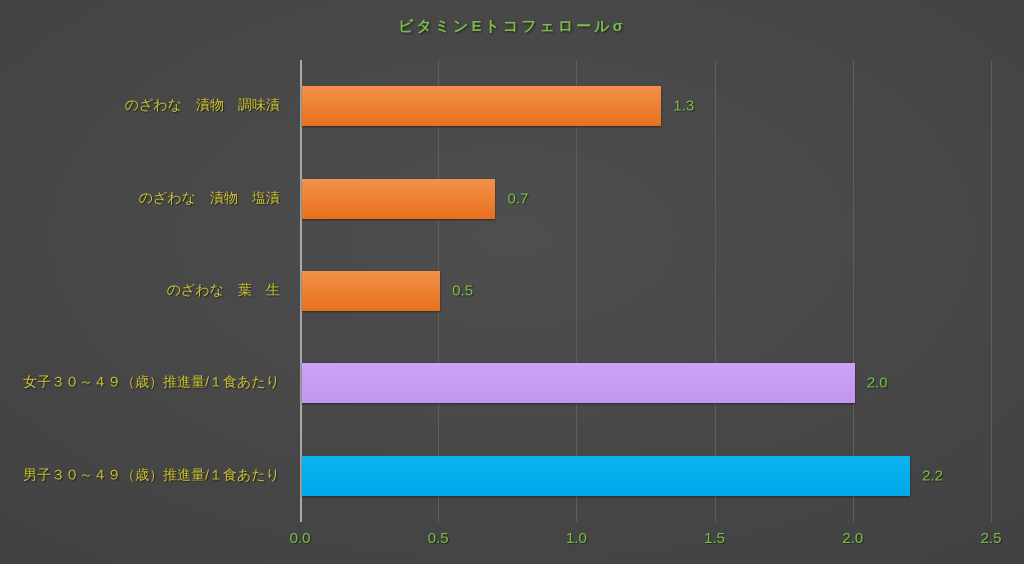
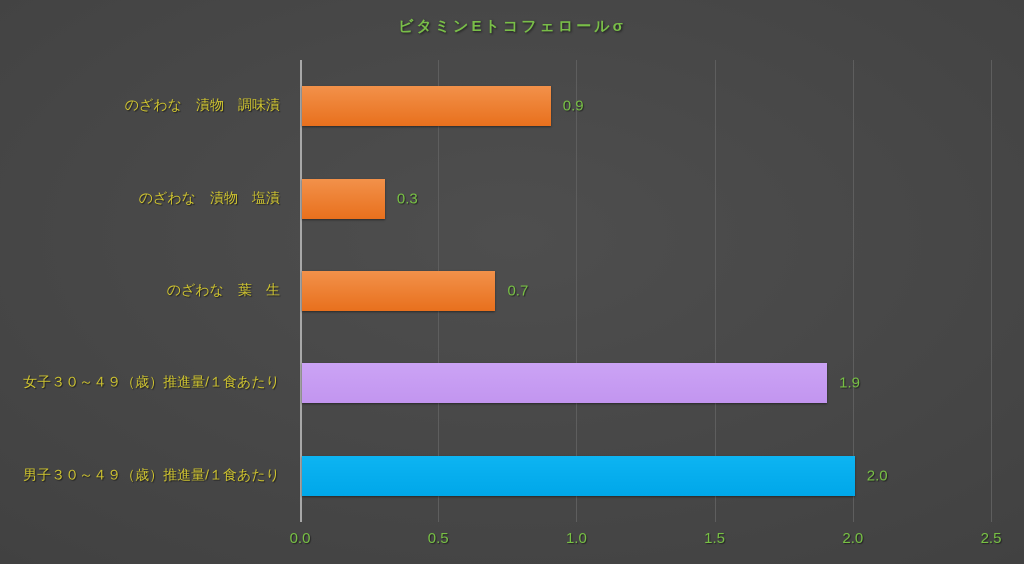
のざわな 漬物 調味漬: 1.3 -> 0.9
のざわな 漬物 塩漬: 0.7 -> 0.3
のざわな 葉 生: 0.5 -> 0.7
女子３０～４９（歳）推進量/１食あたり: 2.0 -> 1.9
男子３０～４９（歳）推進量/１食あたり: 2.2 -> 2.0
